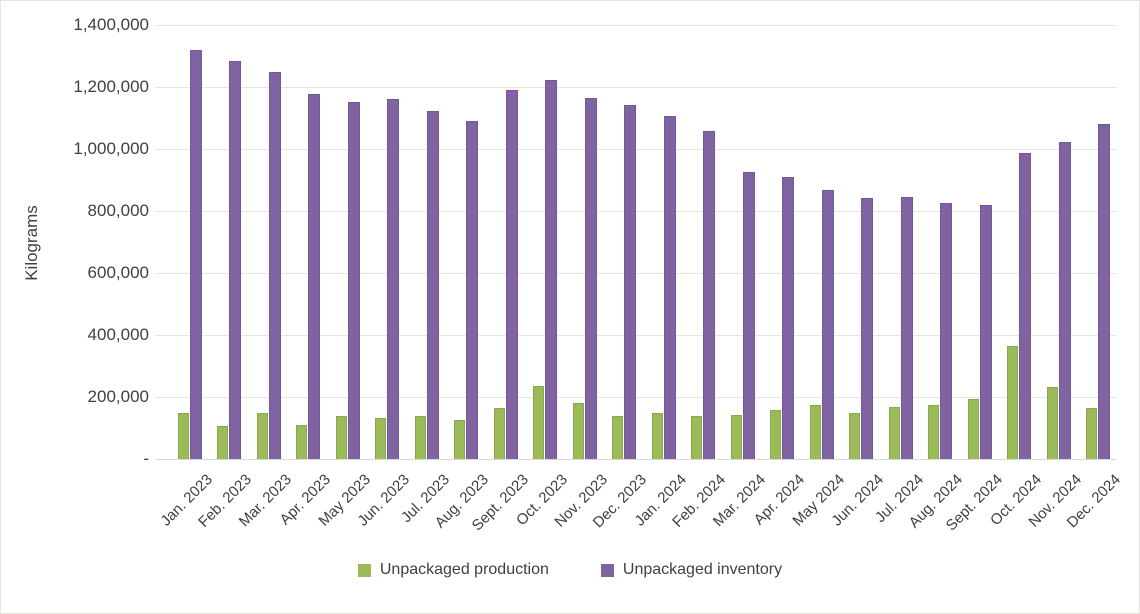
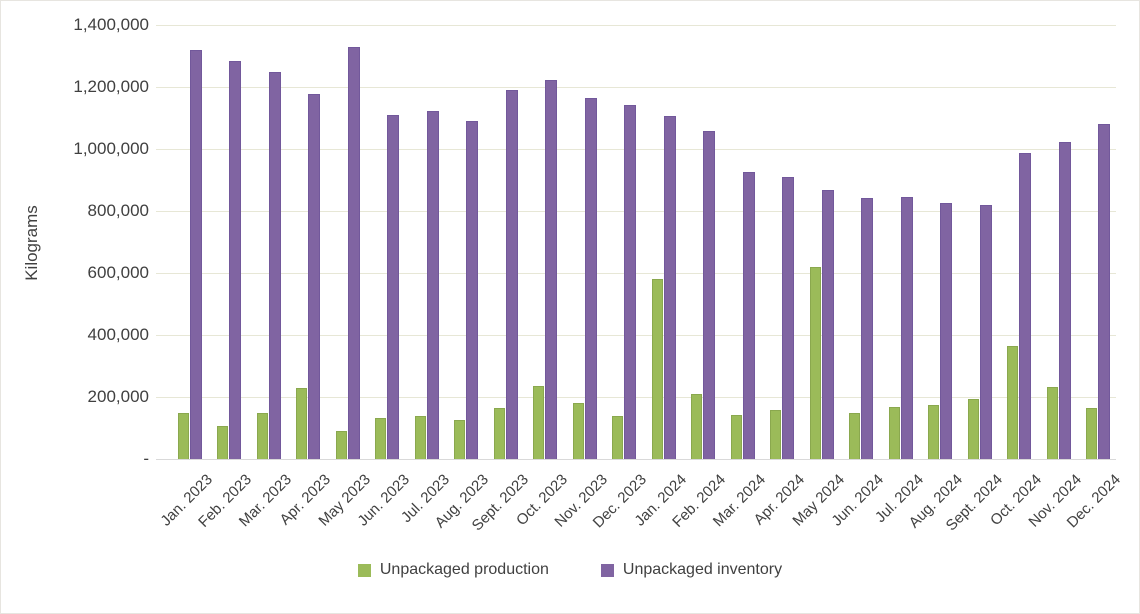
Unpackaged production/Apr. 2023: 110000 -> 230000
Unpackaged production/May 2023: 140000 -> 90000
Unpackaged inventory/May 2023: 1150000 -> 1330000
Unpackaged inventory/Jun. 2023: 1160000 -> 1110000
Unpackaged production/Jan. 2024: 150000 -> 580000
Unpackaged production/Feb. 2024: 140000 -> 210000
Unpackaged production/May 2024: 170000 -> 620000
